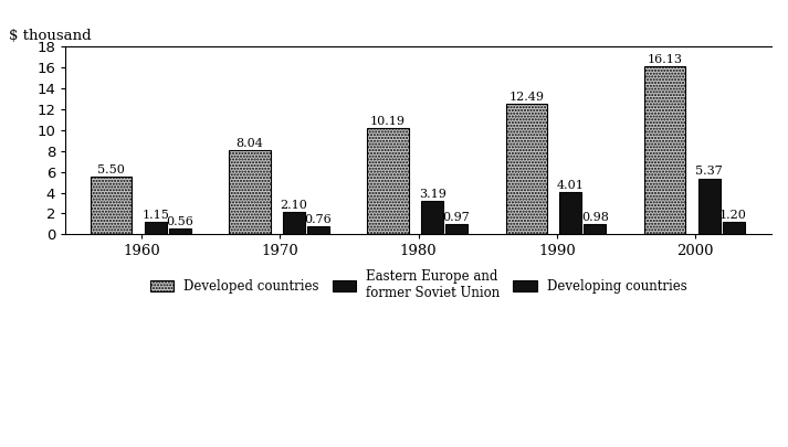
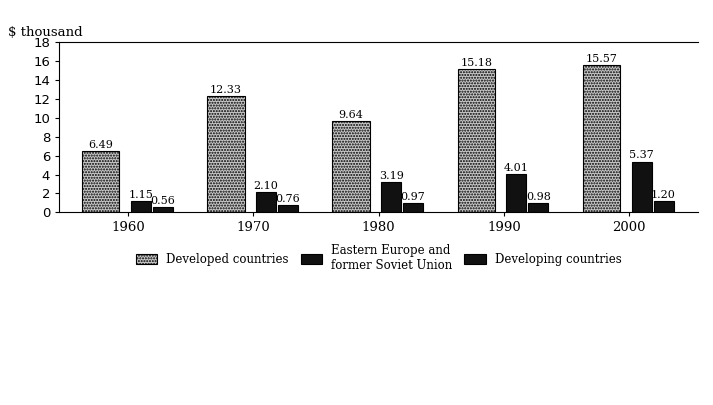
Developed countries/1960: 5.50 -> 6.49
Developed countries/1970: 8.04 -> 12.33
Developed countries/1980: 10.19 -> 9.64
Developed countries/1990: 12.49 -> 15.18
Developed countries/2000: 16.13 -> 15.57
